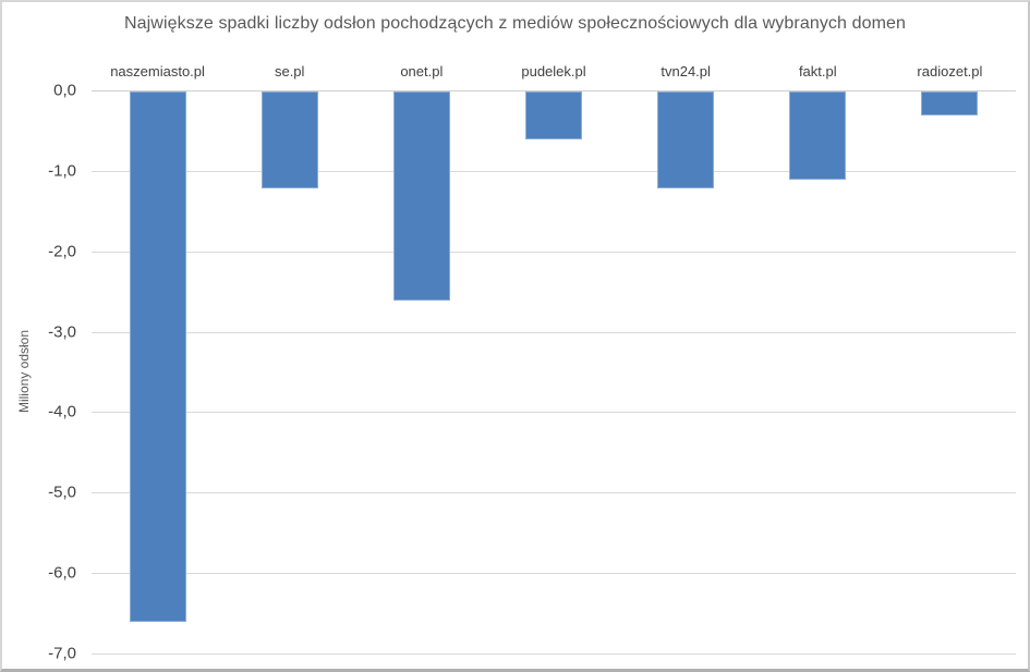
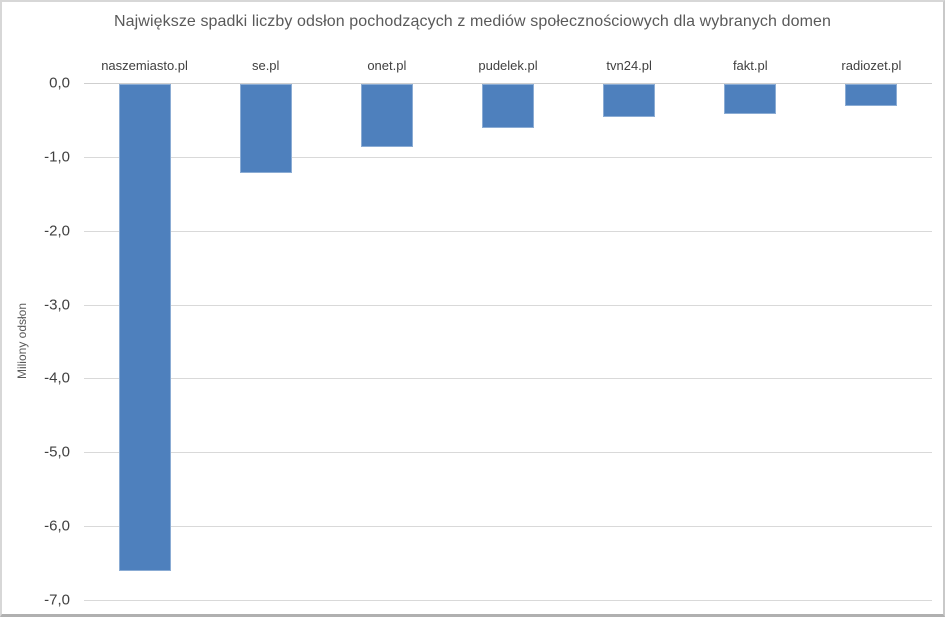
onet.pl: -2,6 -> -0,8
tvn24.pl: -1,2 -> -0,5
fakt.pl: -1,1 -> -0,4
